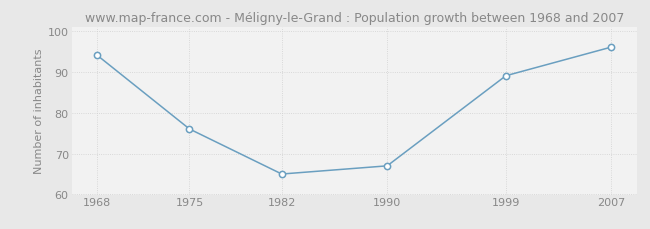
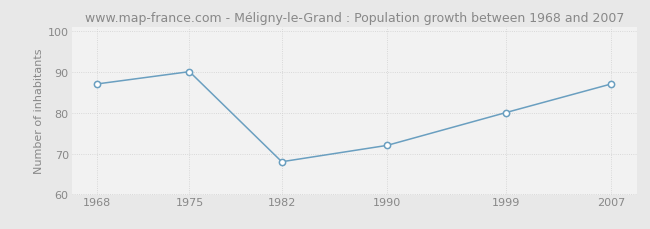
1968: 94 -> 87
1975: 76 -> 90
1982: 65 -> 68
1990: 67 -> 72
1999: 89 -> 80
2007: 96 -> 87
